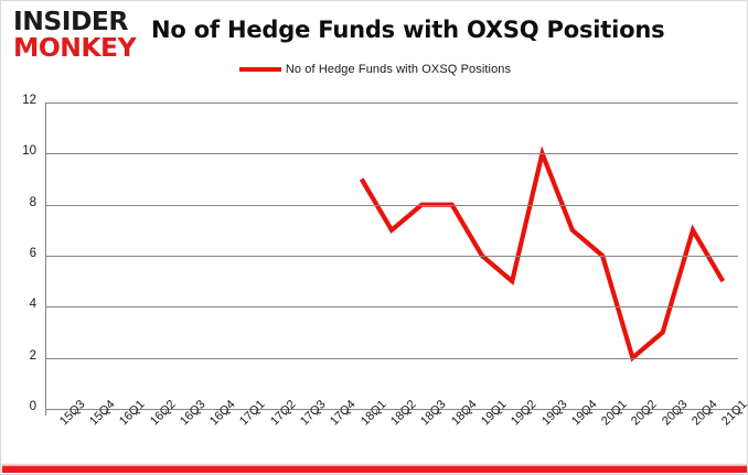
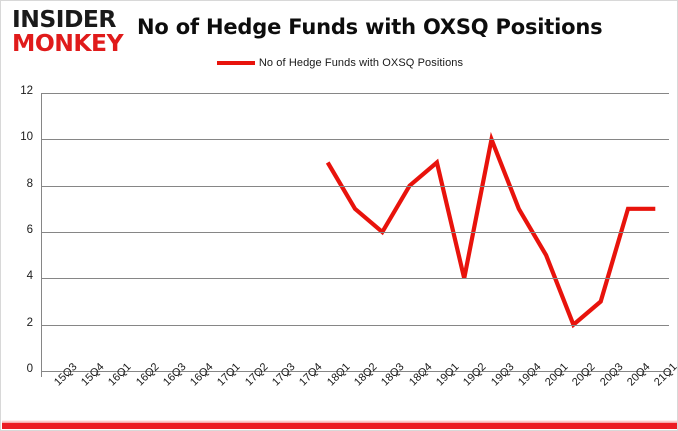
18Q3: 8 -> 6
19Q1: 6 -> 9
19Q2: 5 -> 4
20Q1: 6 -> 5
21Q1: 5 -> 7
